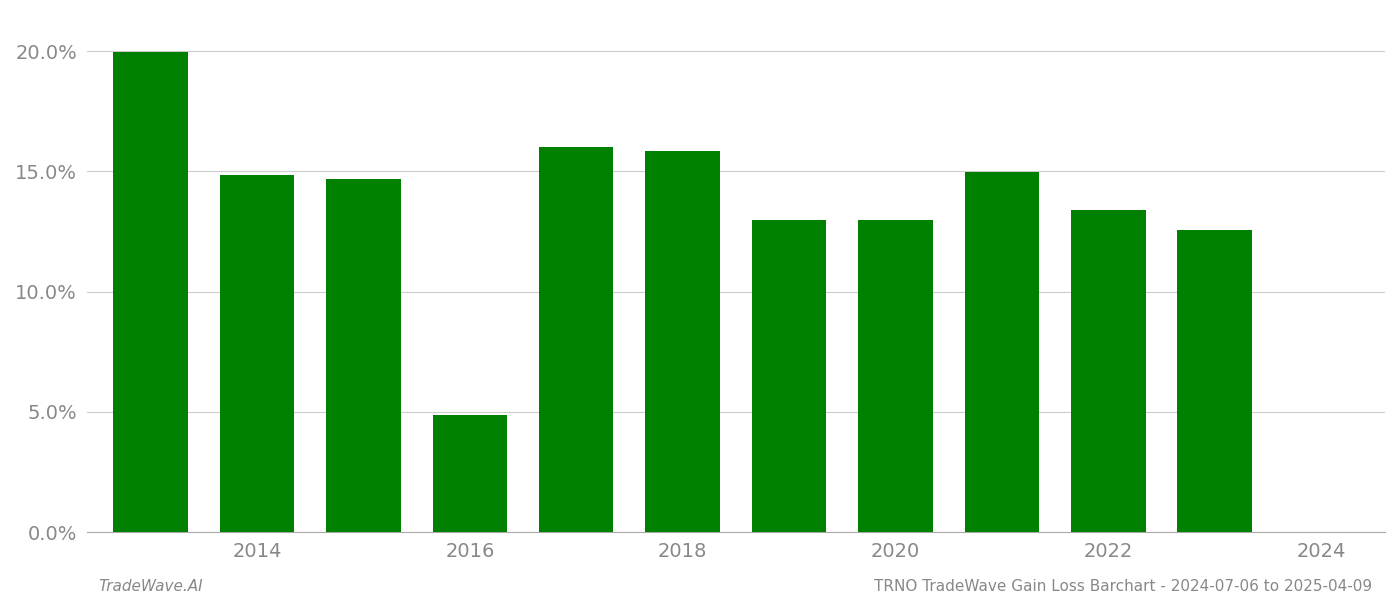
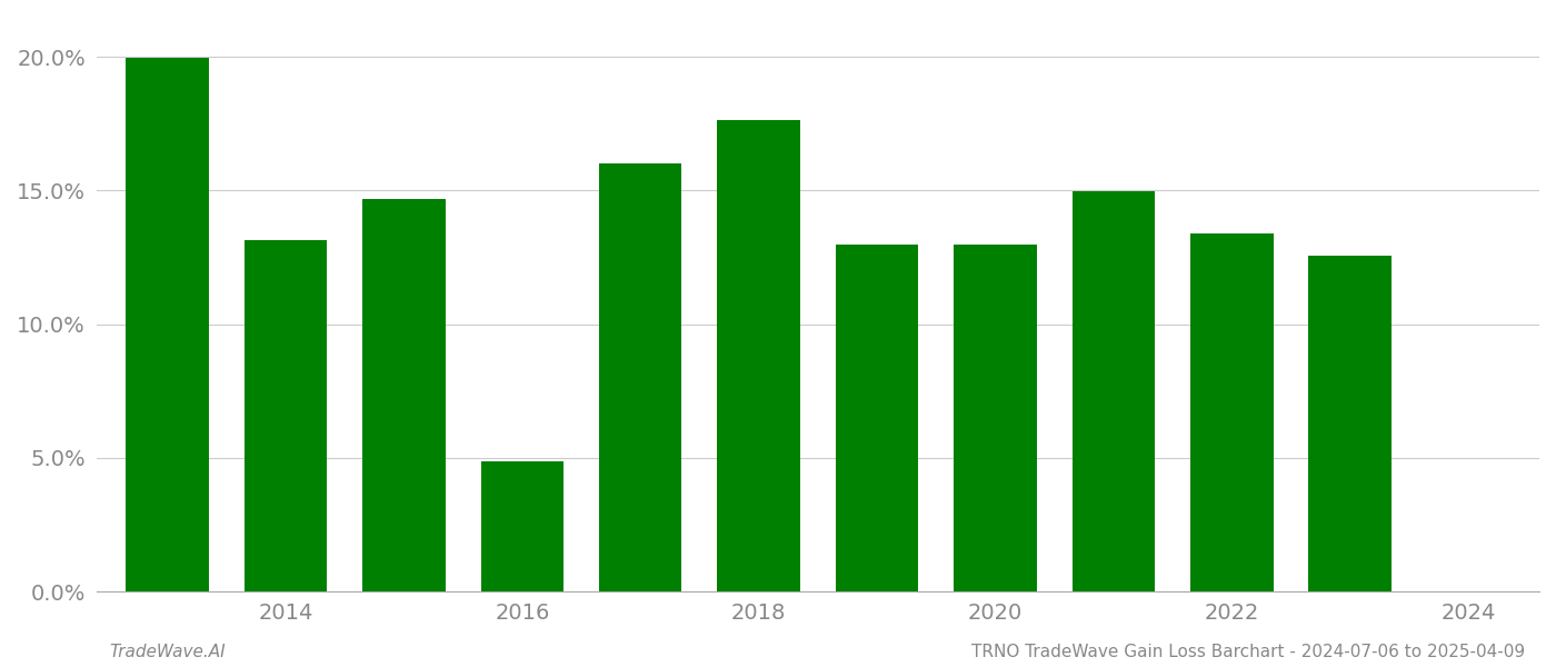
2014: 14.85% -> 13.15%
2018: 15.83% -> 17.65%
